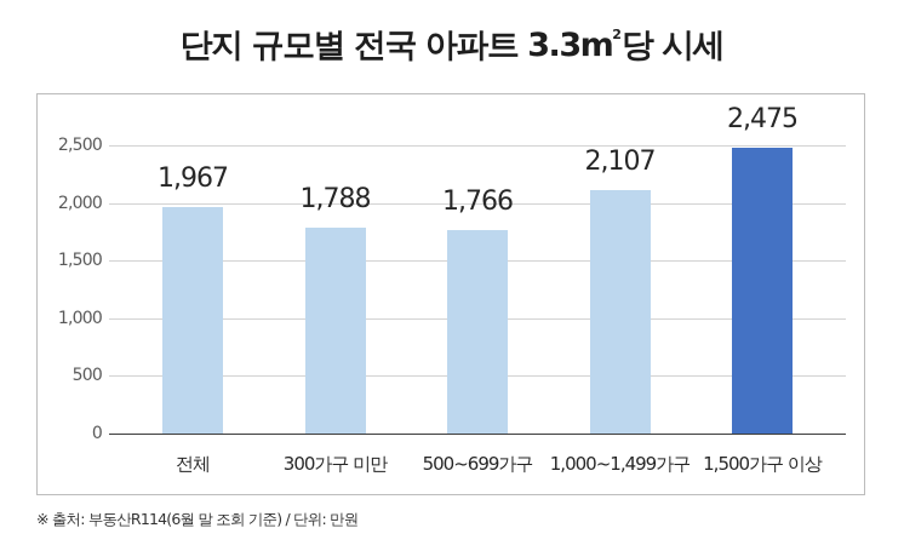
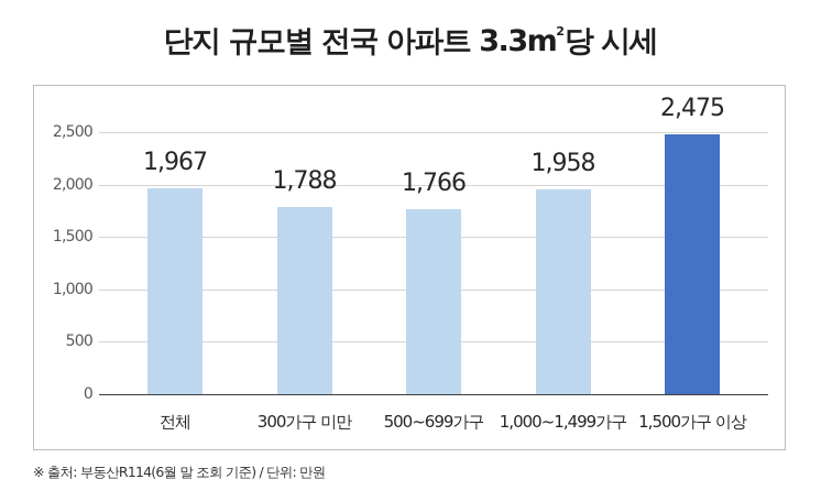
1,000~1,499가구: 2,107 -> 1,958
